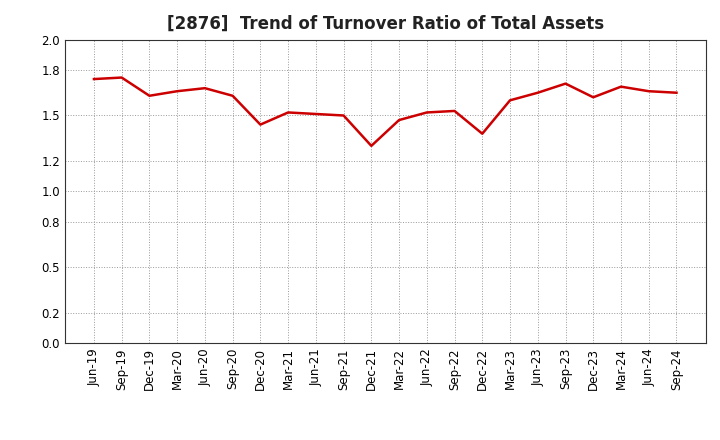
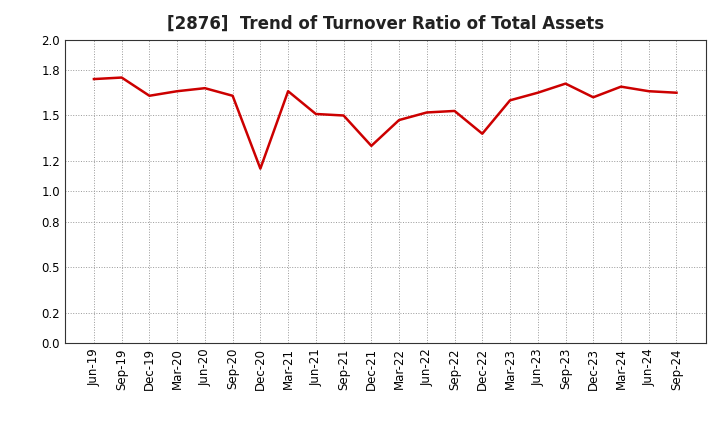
Dec-20: 1.44 -> 1.15
Mar-21: 1.52 -> 1.66
